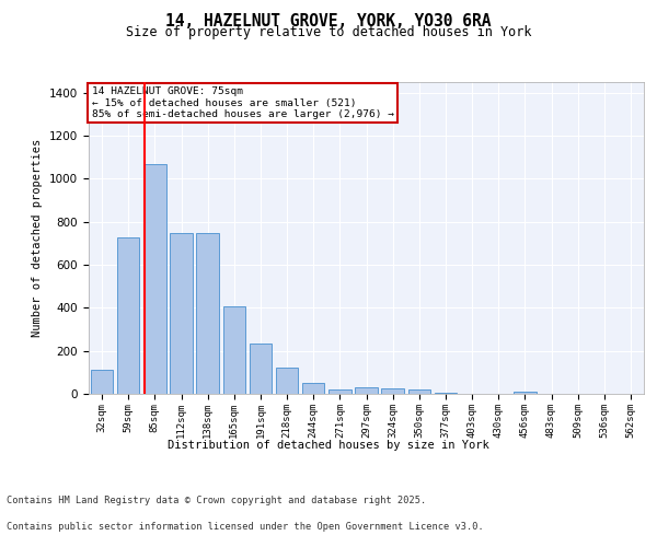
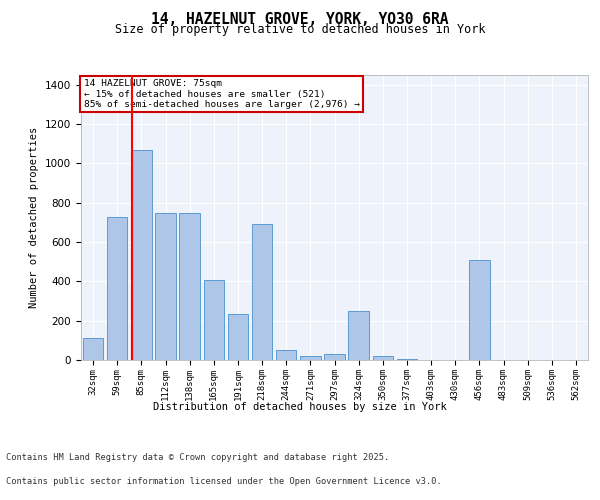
218sqm: 120 -> 690
324sqm: 20 -> 250
456sqm: 10 -> 510
